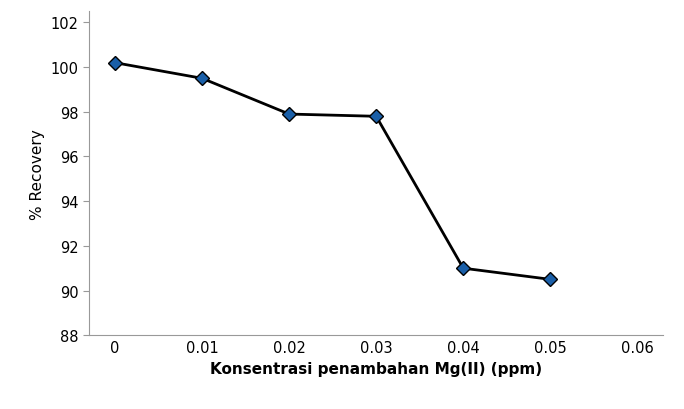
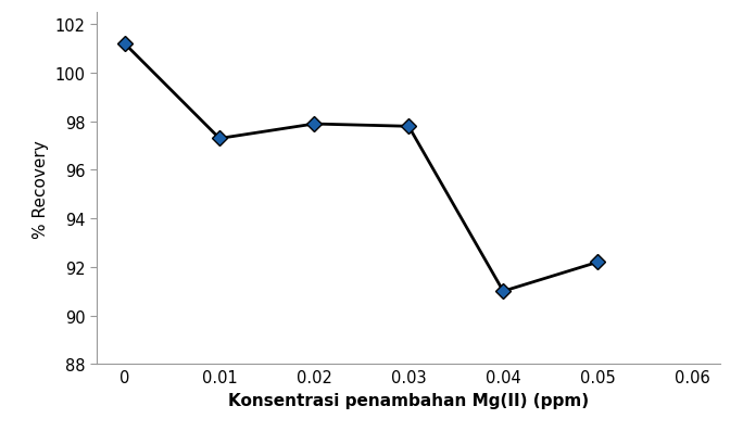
0: 100.2 -> 101.2
0.01: 99.5 -> 97.3
0.05: 90.5 -> 92.2
